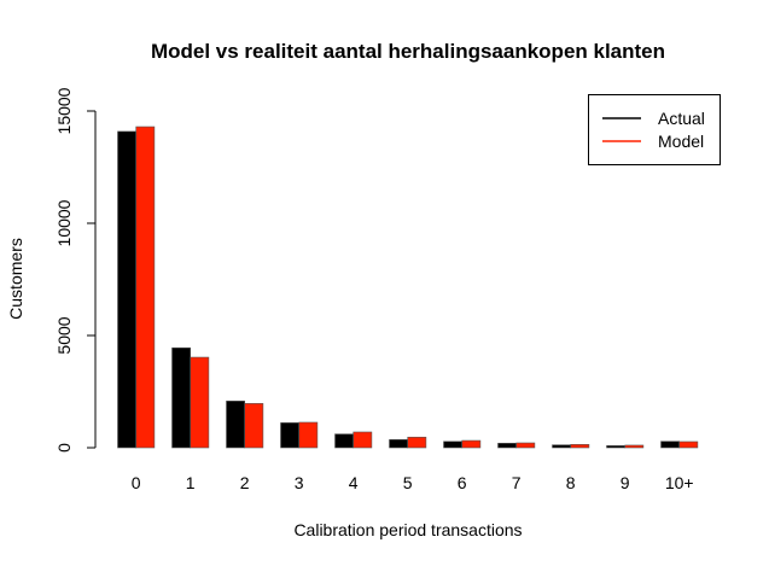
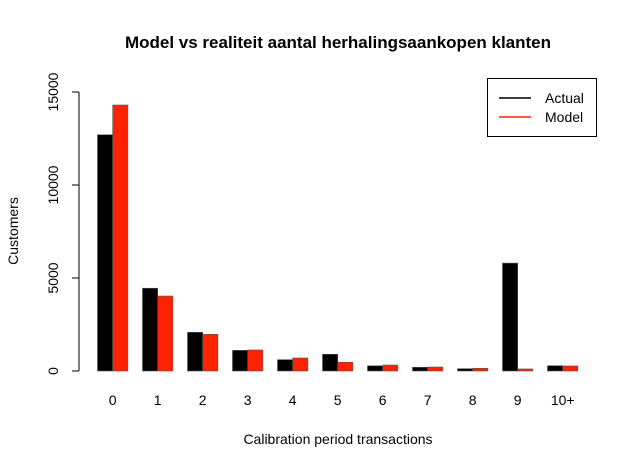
Actual/0: 14100 -> 12700
Actual/5: 400 -> 900
Actual/9: 100 -> 5800
